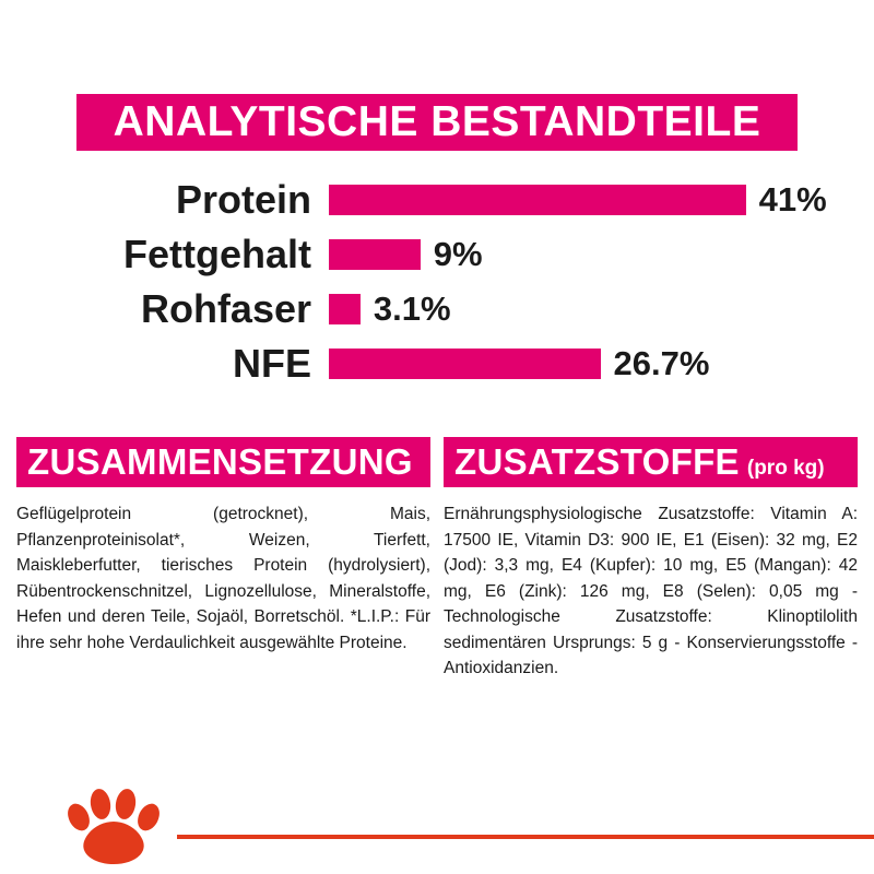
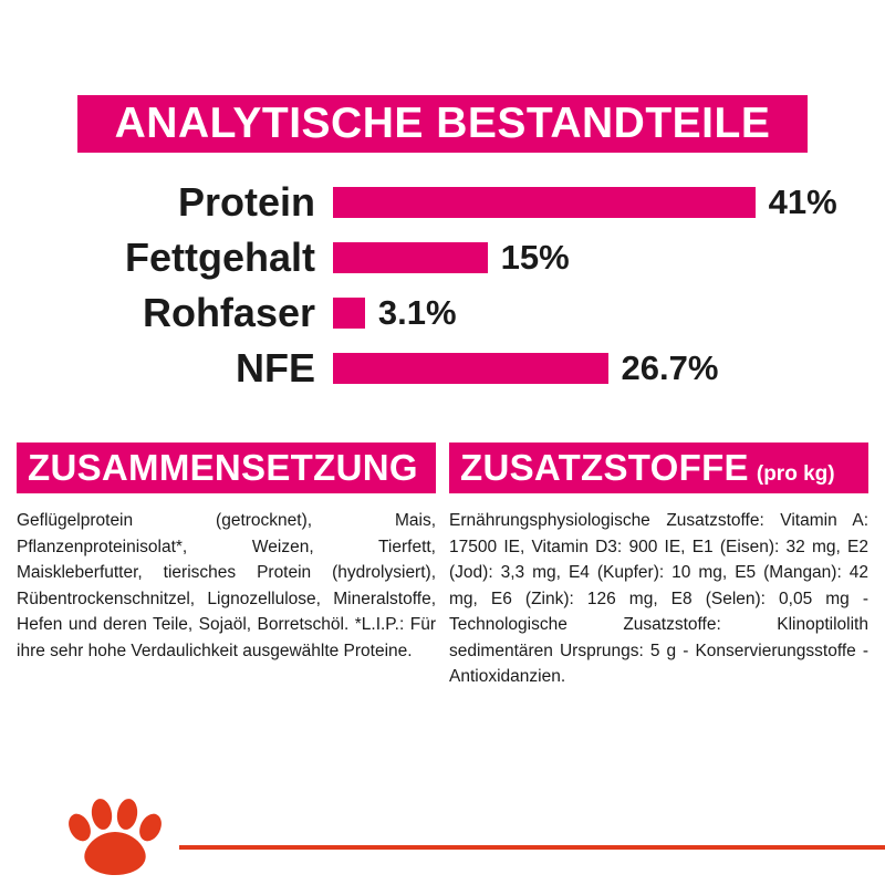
Fettgehalt: 9% -> 15%
